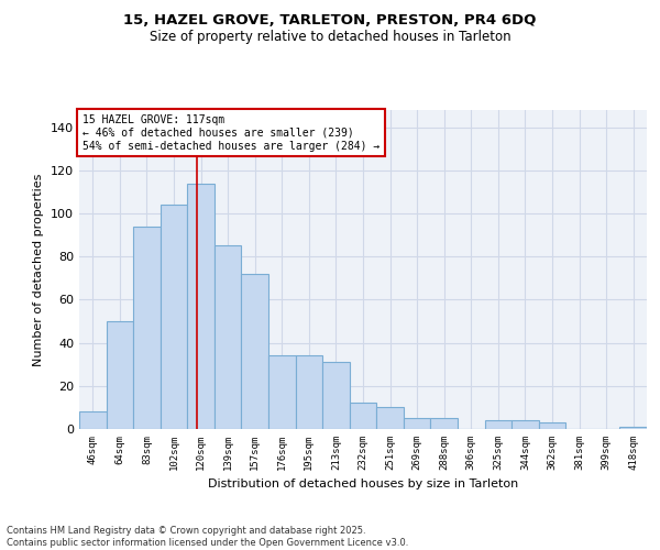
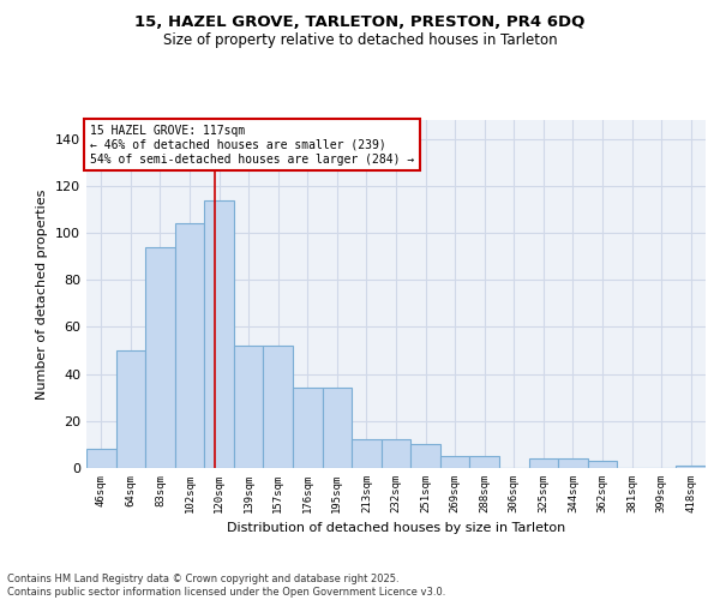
139sqm: 85 -> 52
157sqm: 72 -> 52
213sqm: 31 -> 12
